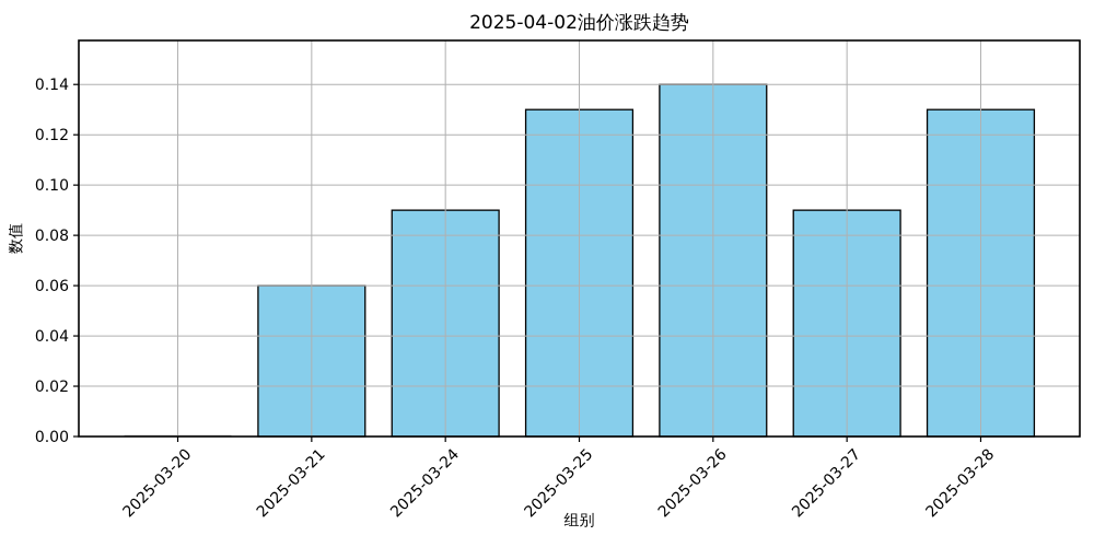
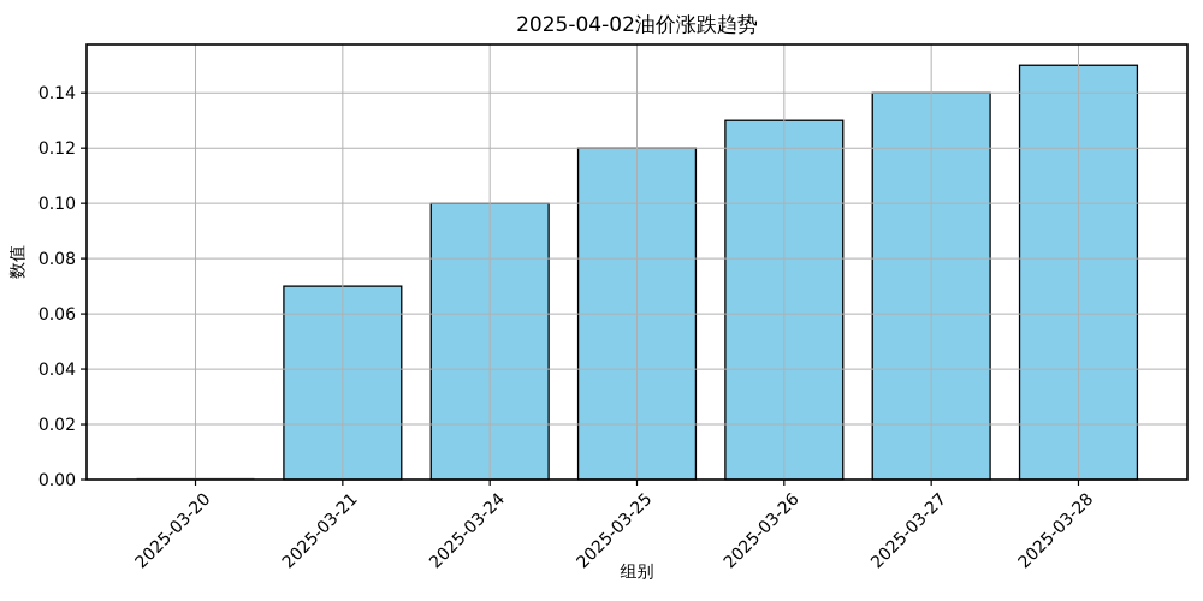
2025-03-21: 0.06 -> 0.07
2025-03-24: 0.09 -> 0.10
2025-03-25: 0.13 -> 0.12
2025-03-26: 0.14 -> 0.13
2025-03-27: 0.09 -> 0.14
2025-03-28: 0.13 -> 0.15
